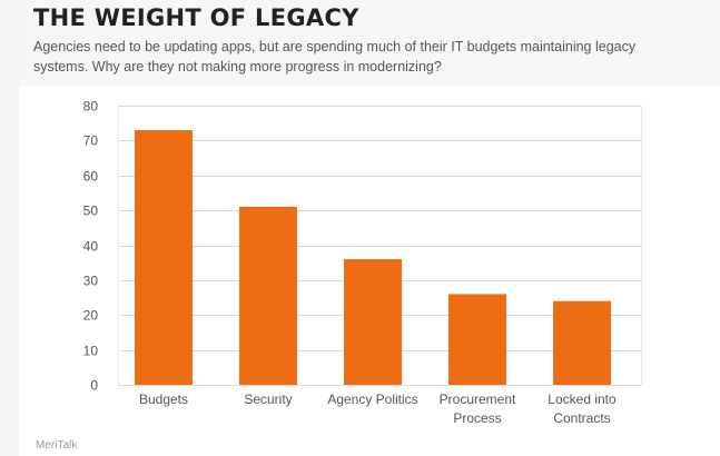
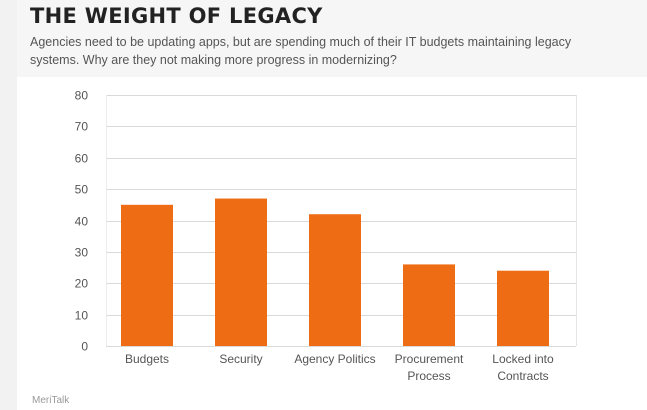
Budgets: 73 -> 45
Security: 51 -> 47
Agency Politics: 36 -> 42
